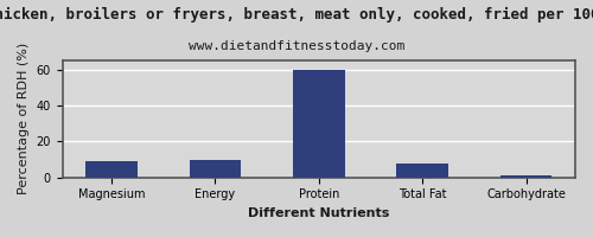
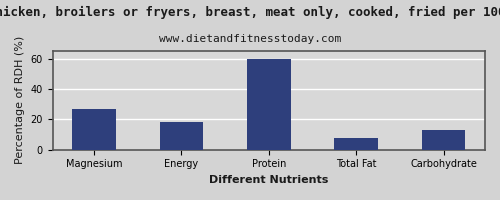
Magnesium: 9 -> 27
Energy: 10 -> 18
Carbohydrate: 1 -> 13
